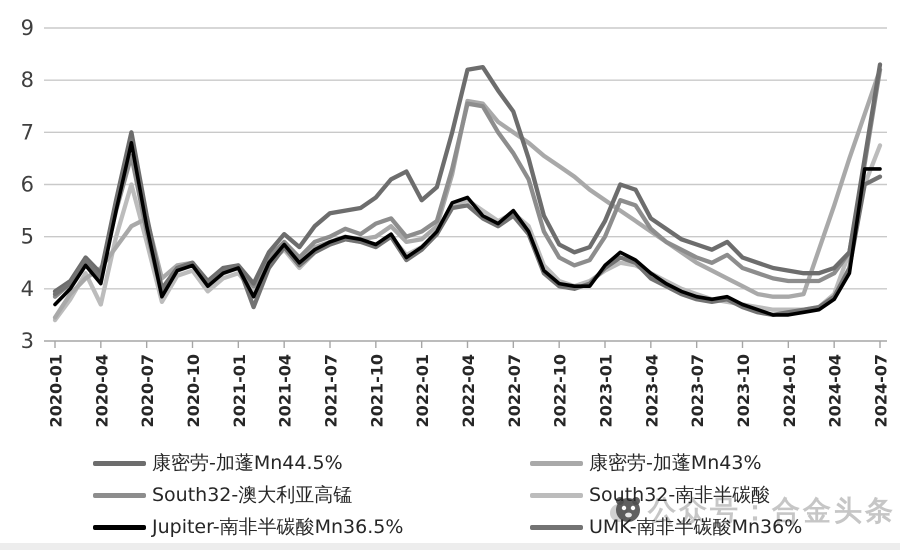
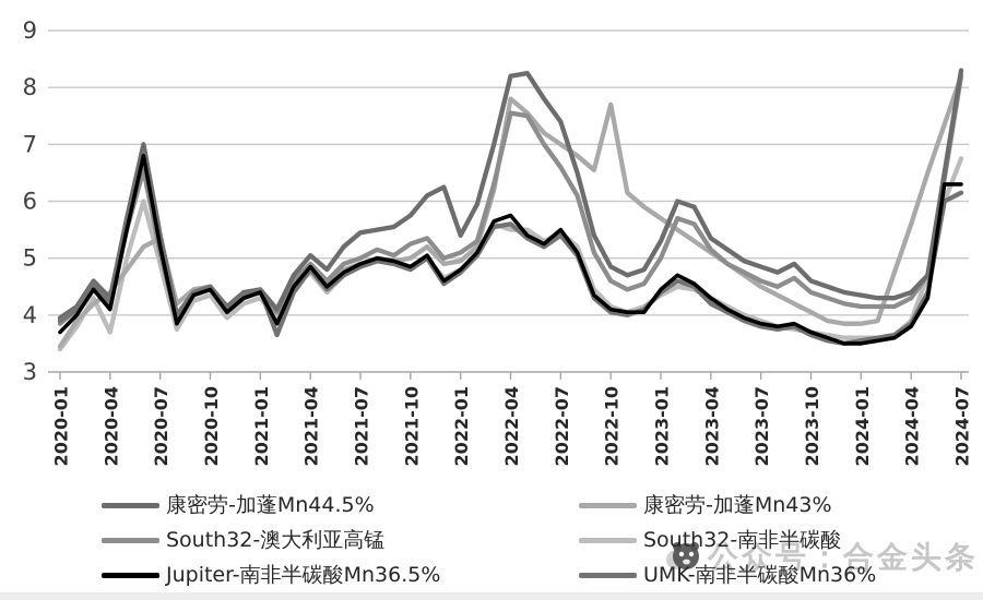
康密劳-加蓬Mn44.5%/2022-01: 5.7 -> 5.4
康密劳-加蓬Mn43%/2022-04: 7.6 -> 7.8
South32-南非半碳酸/2022-04: 5.7 -> 5.5
康密劳-加蓬Mn43%/2022-10: 6.3 -> 7.7
